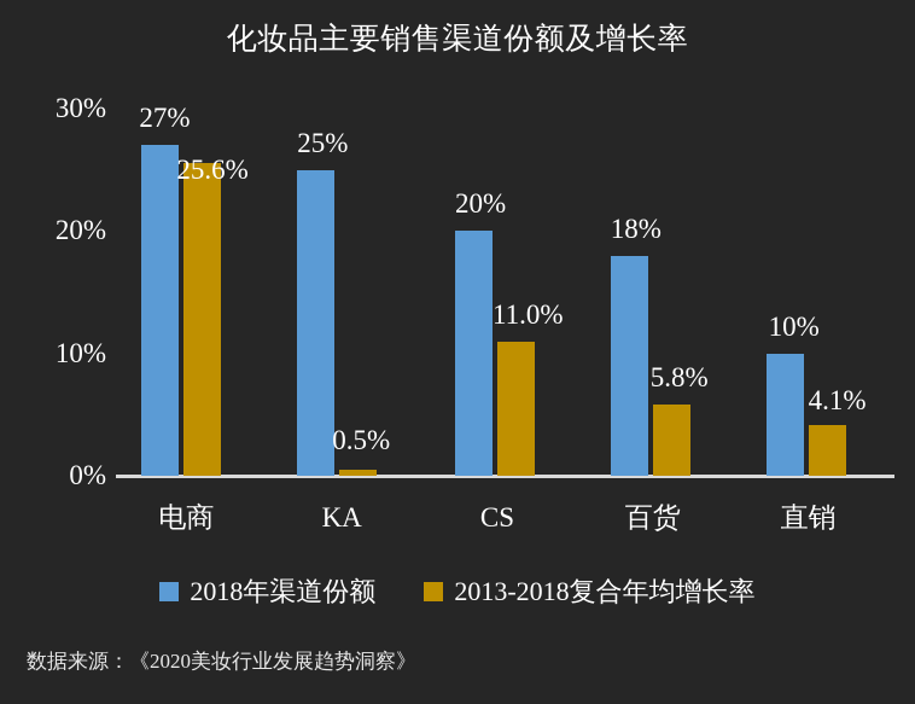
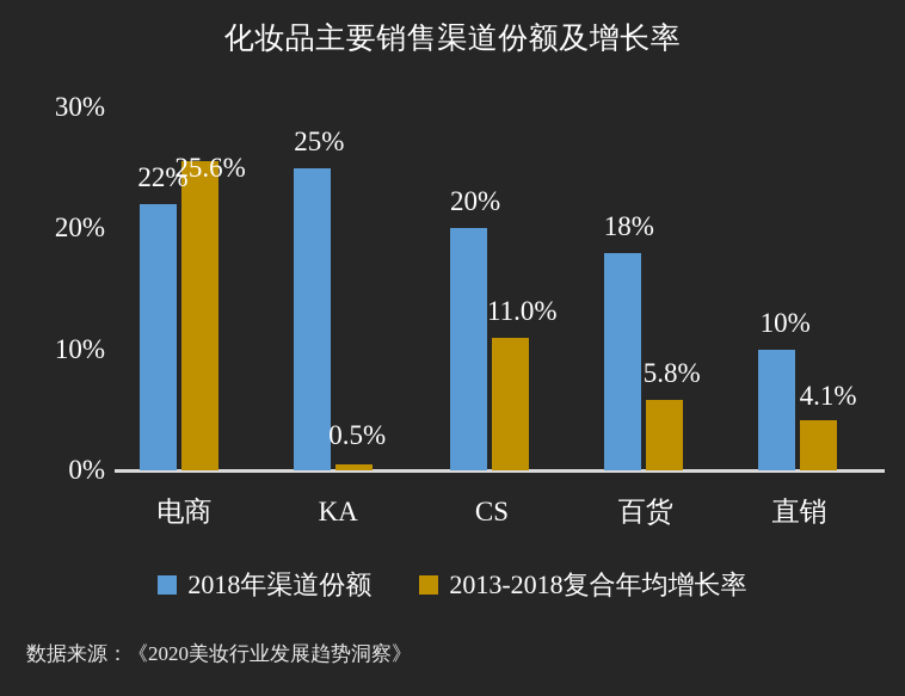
2018年渠道份额/电商: 27% -> 22%
